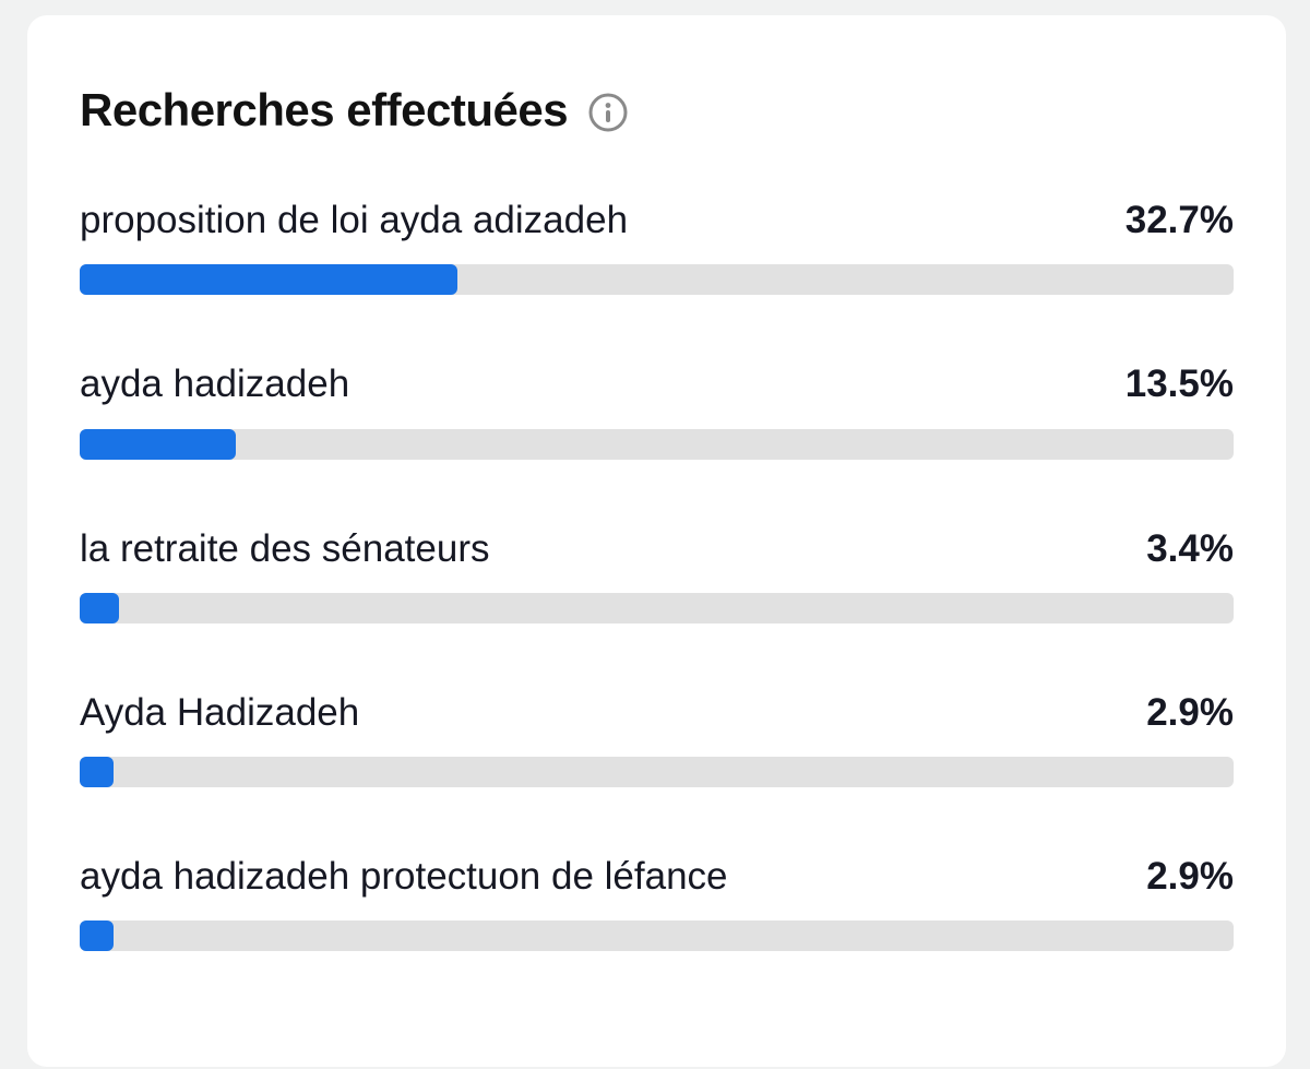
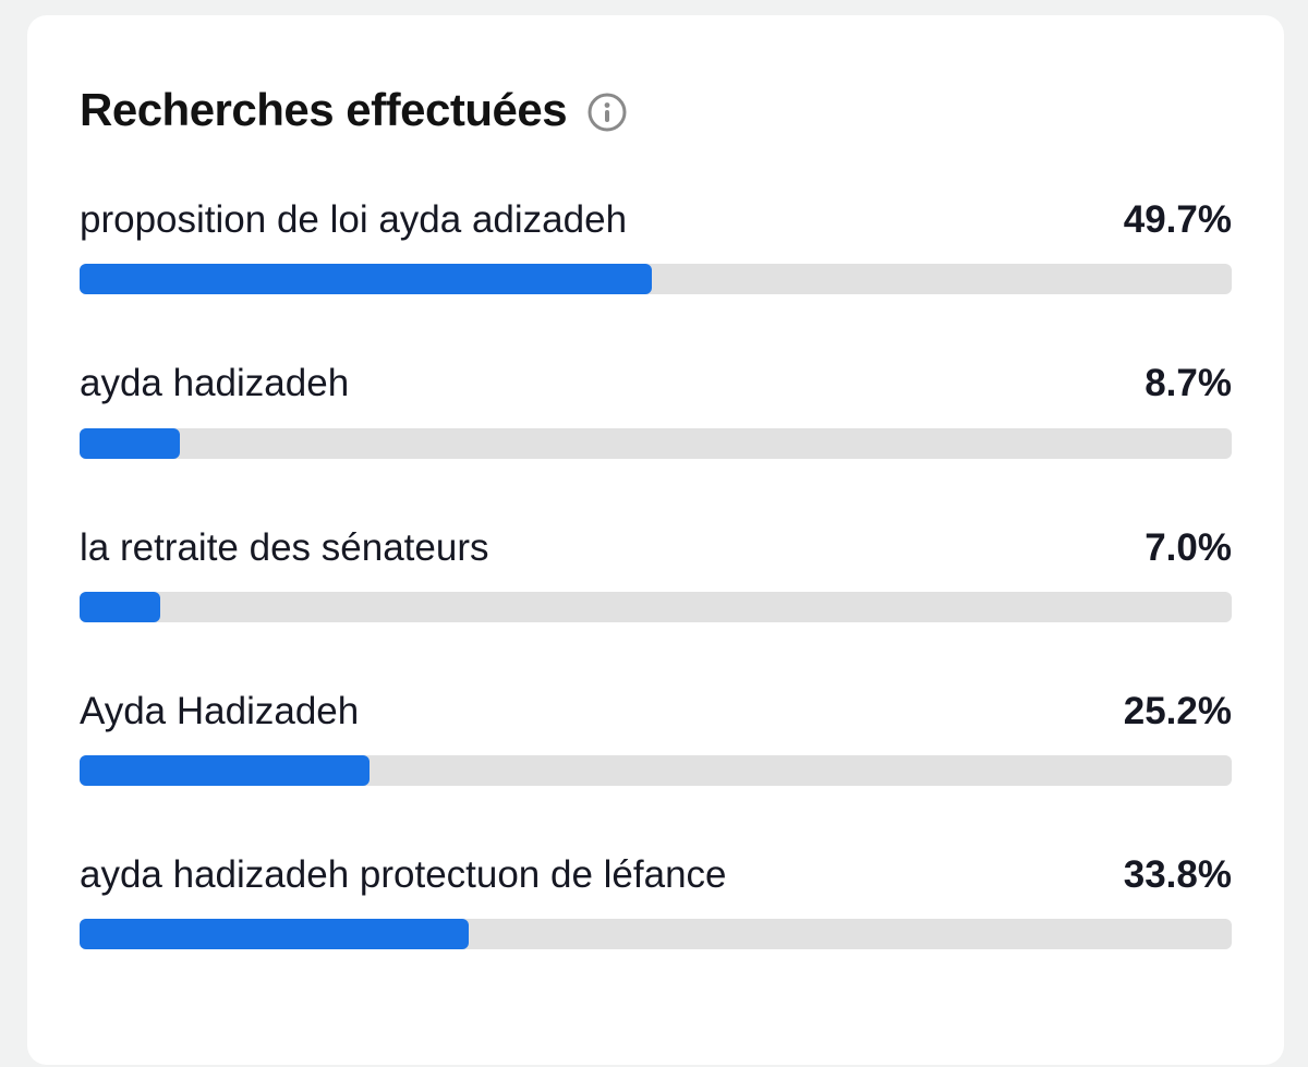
proposition de loi ayda adizadeh: 32.7% -> 49.7%
ayda hadizadeh: 13.5% -> 8.7%
la retraite des sénateurs: 3.4% -> 7.0%
Ayda Hadizadeh: 2.9% -> 25.2%
ayda hadizadeh protectuon de léfance: 2.9% -> 33.8%
